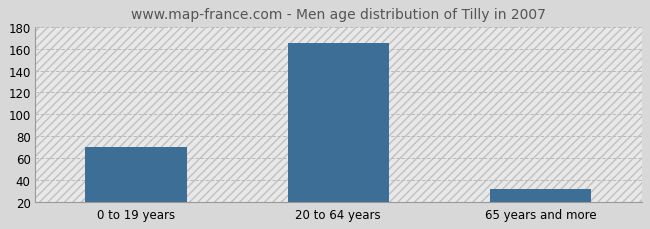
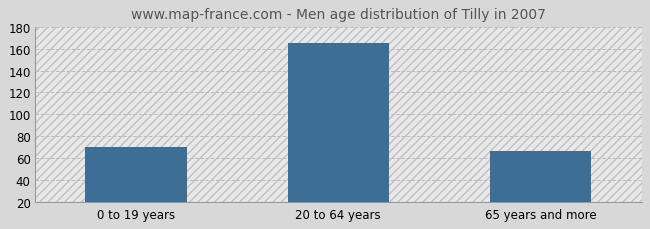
65 years and more: 32 -> 67
